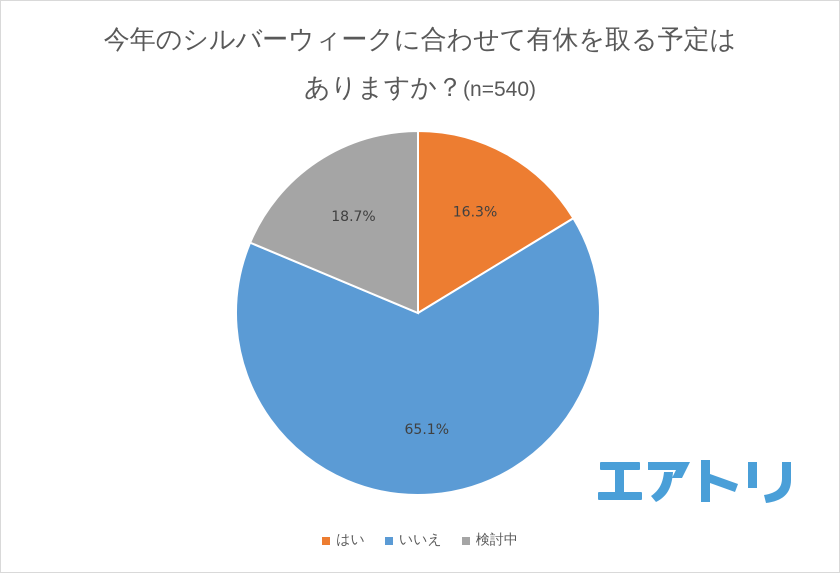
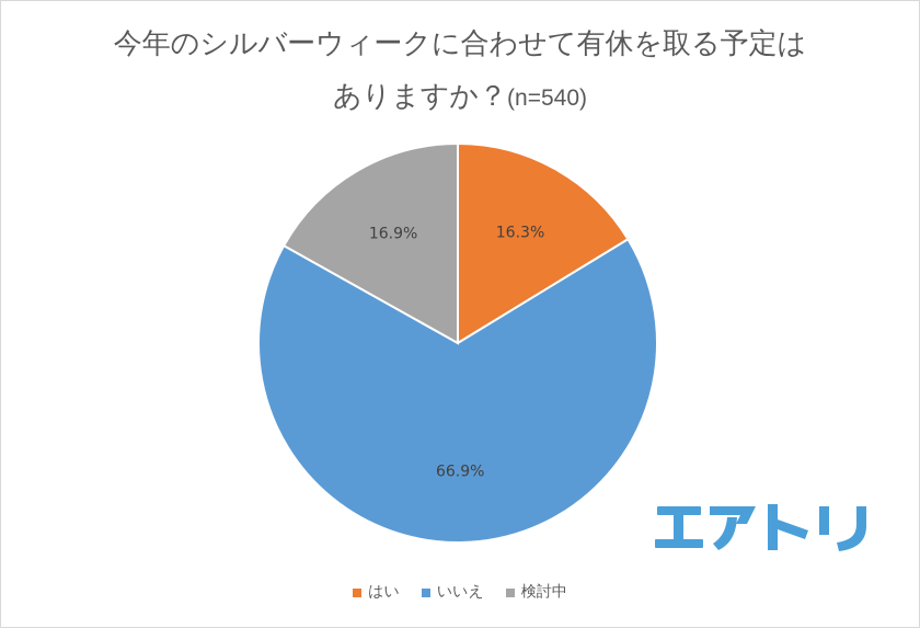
いいえ: 65.1% -> 66.9%
検討中: 18.7% -> 16.9%
